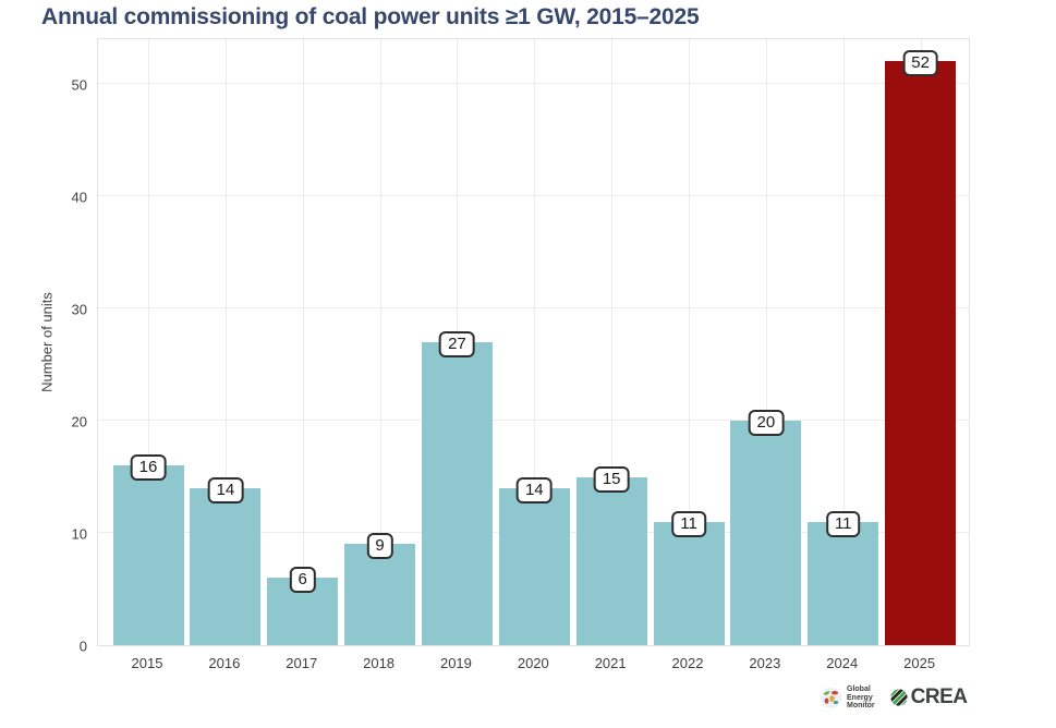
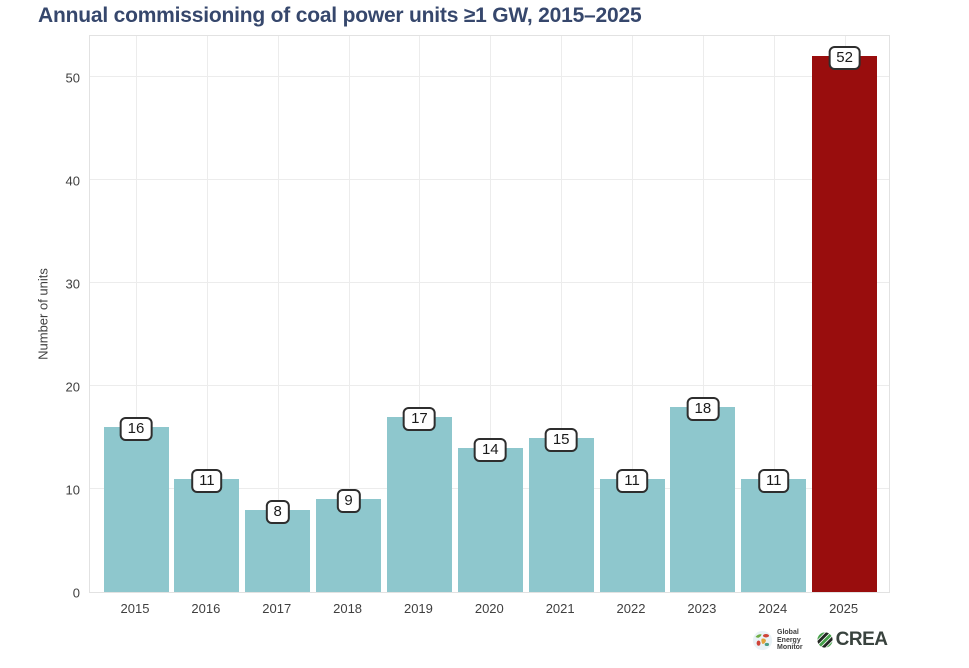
2016: 14 -> 11
2017: 6 -> 8
2019: 27 -> 17
2023: 20 -> 18
